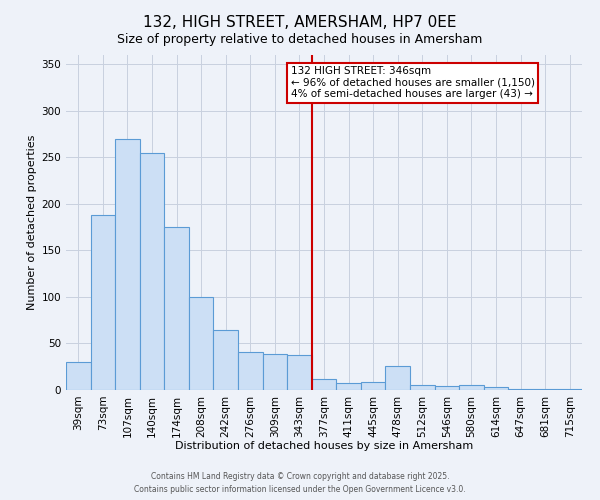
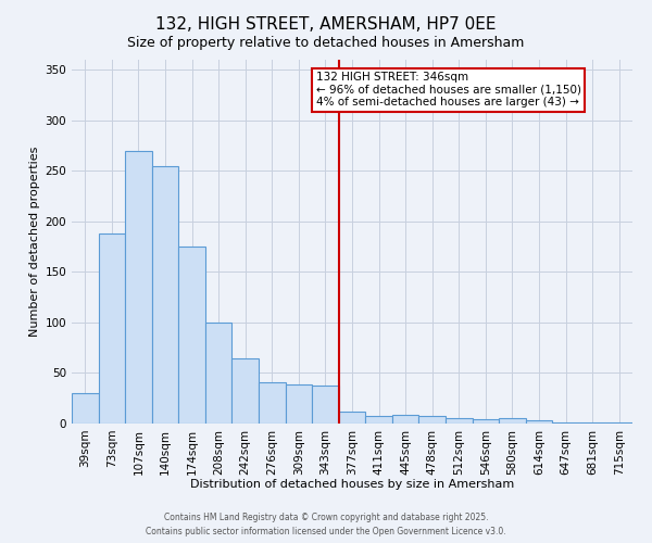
478sqm: 26 -> 7
